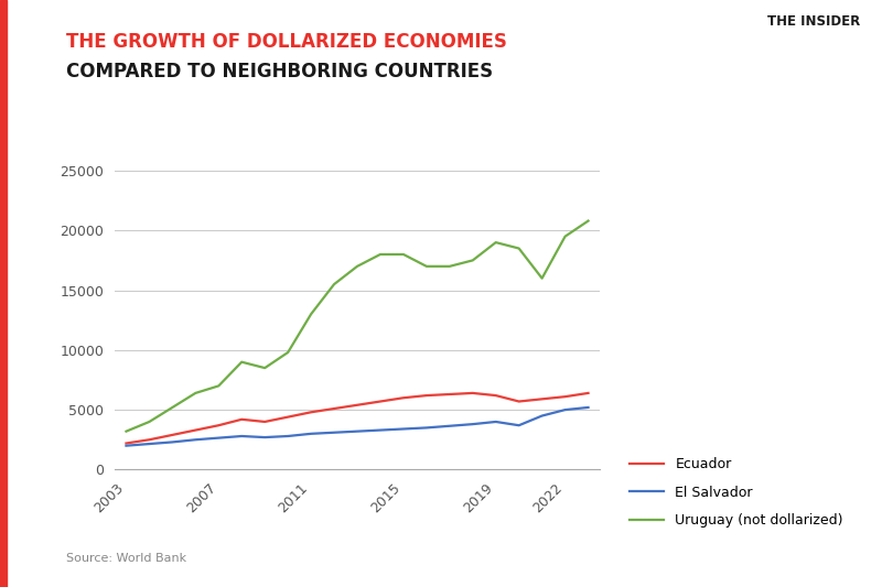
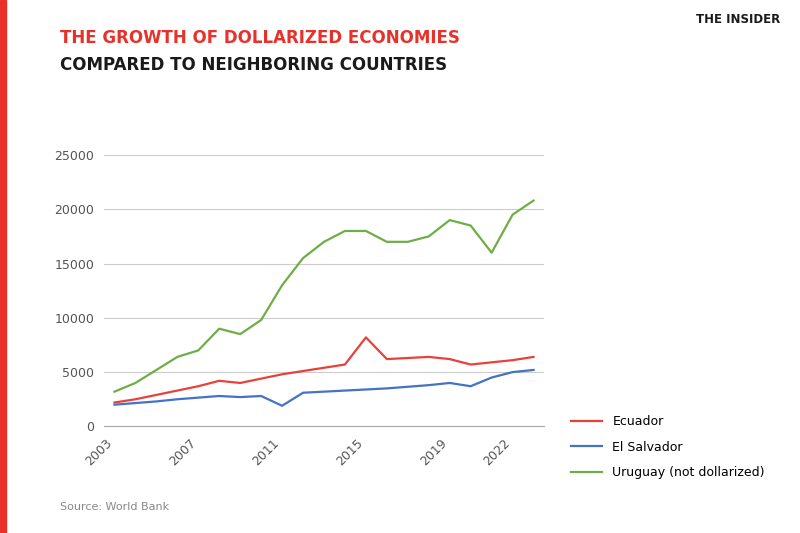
El Salvador/2011: 3000 -> 1900
Ecuador/2015: 6000 -> 8200
